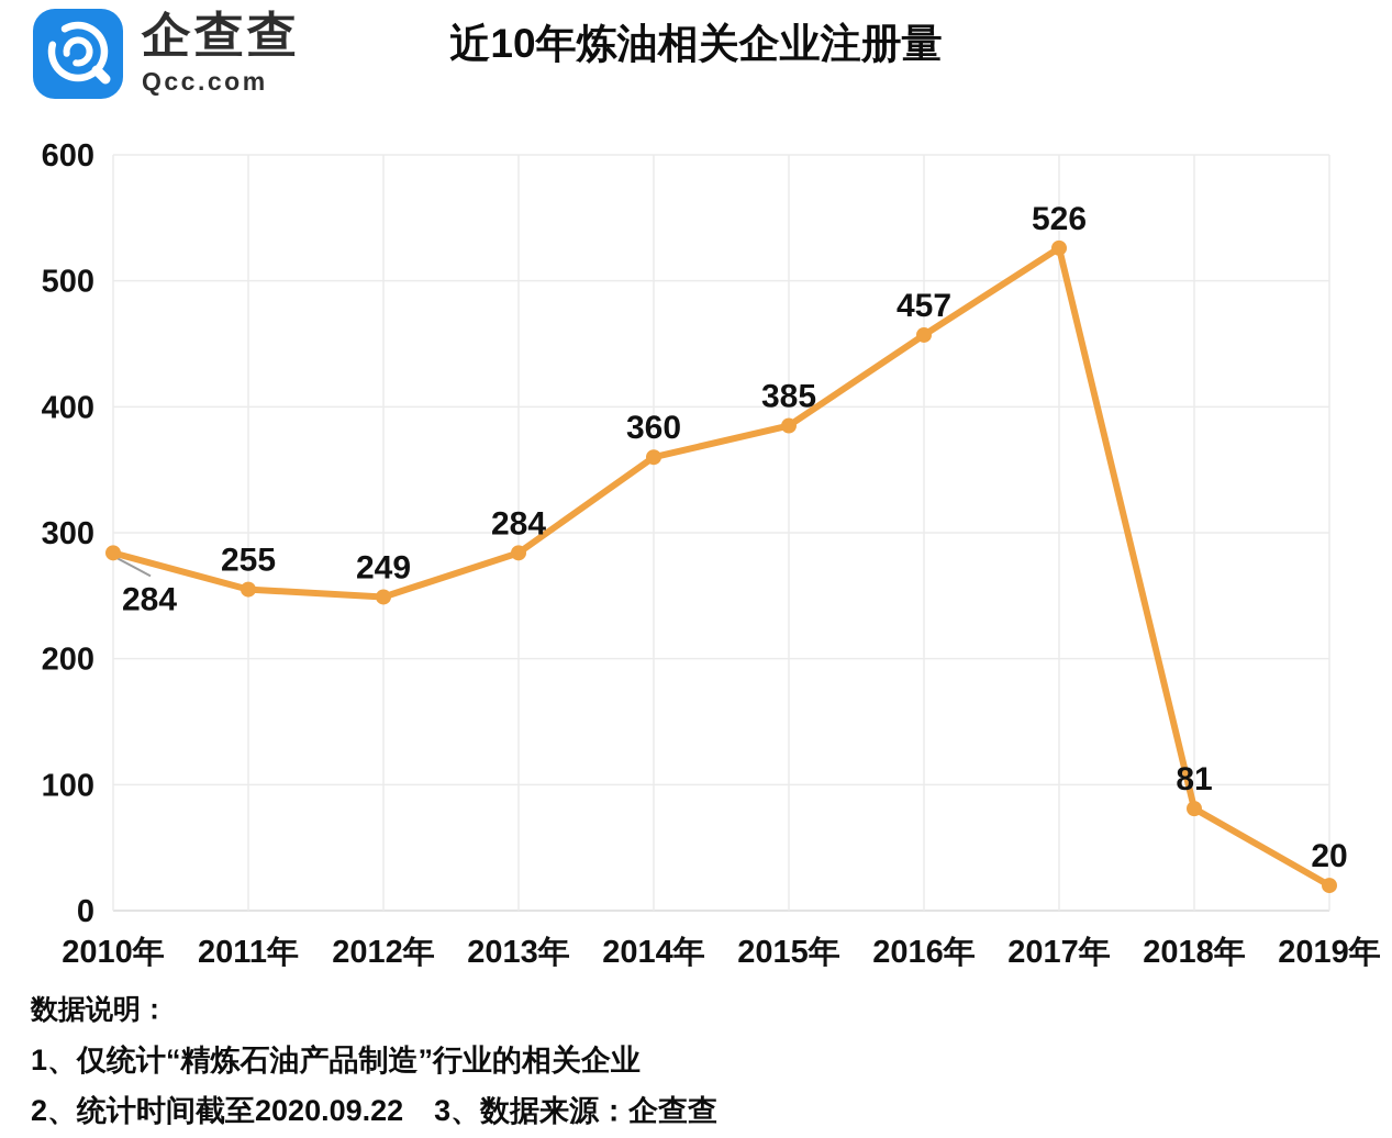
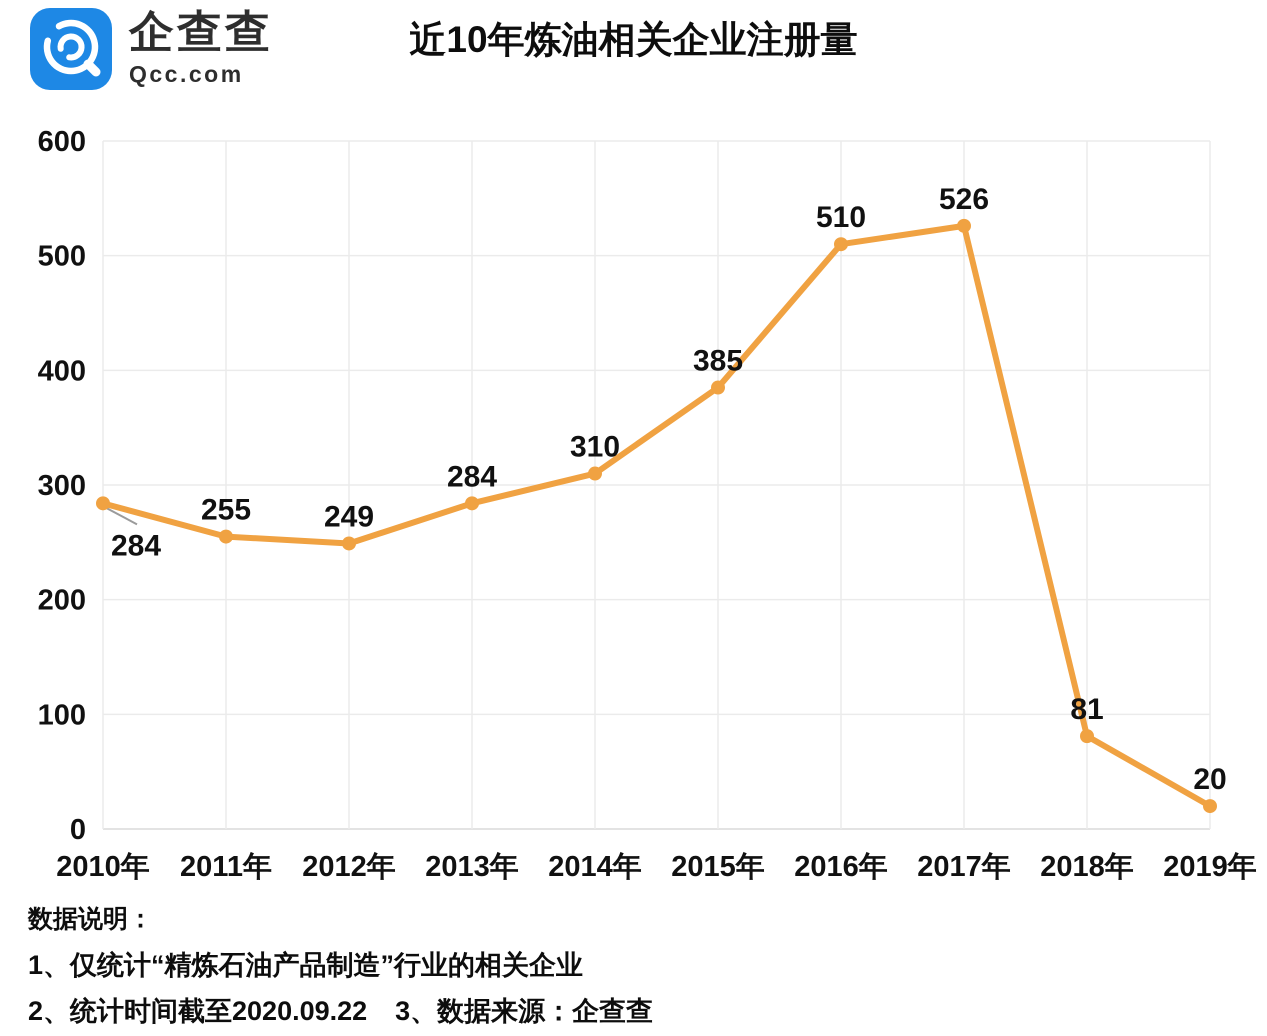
2014年: 360 -> 310
2016年: 457 -> 510
